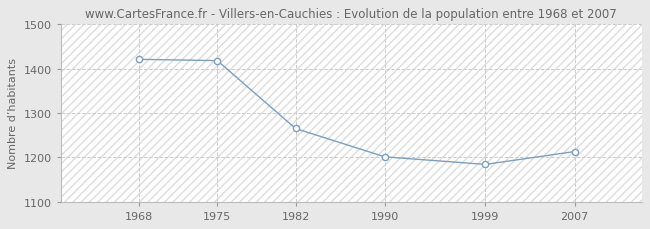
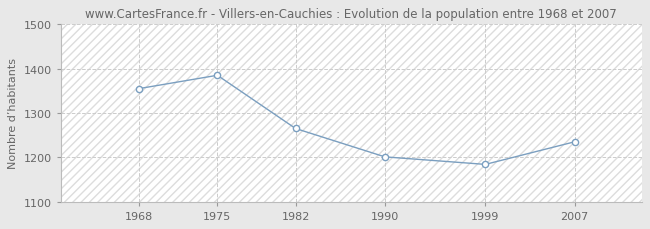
1968: 1421 -> 1355
1975: 1418 -> 1385
2007: 1213 -> 1235
